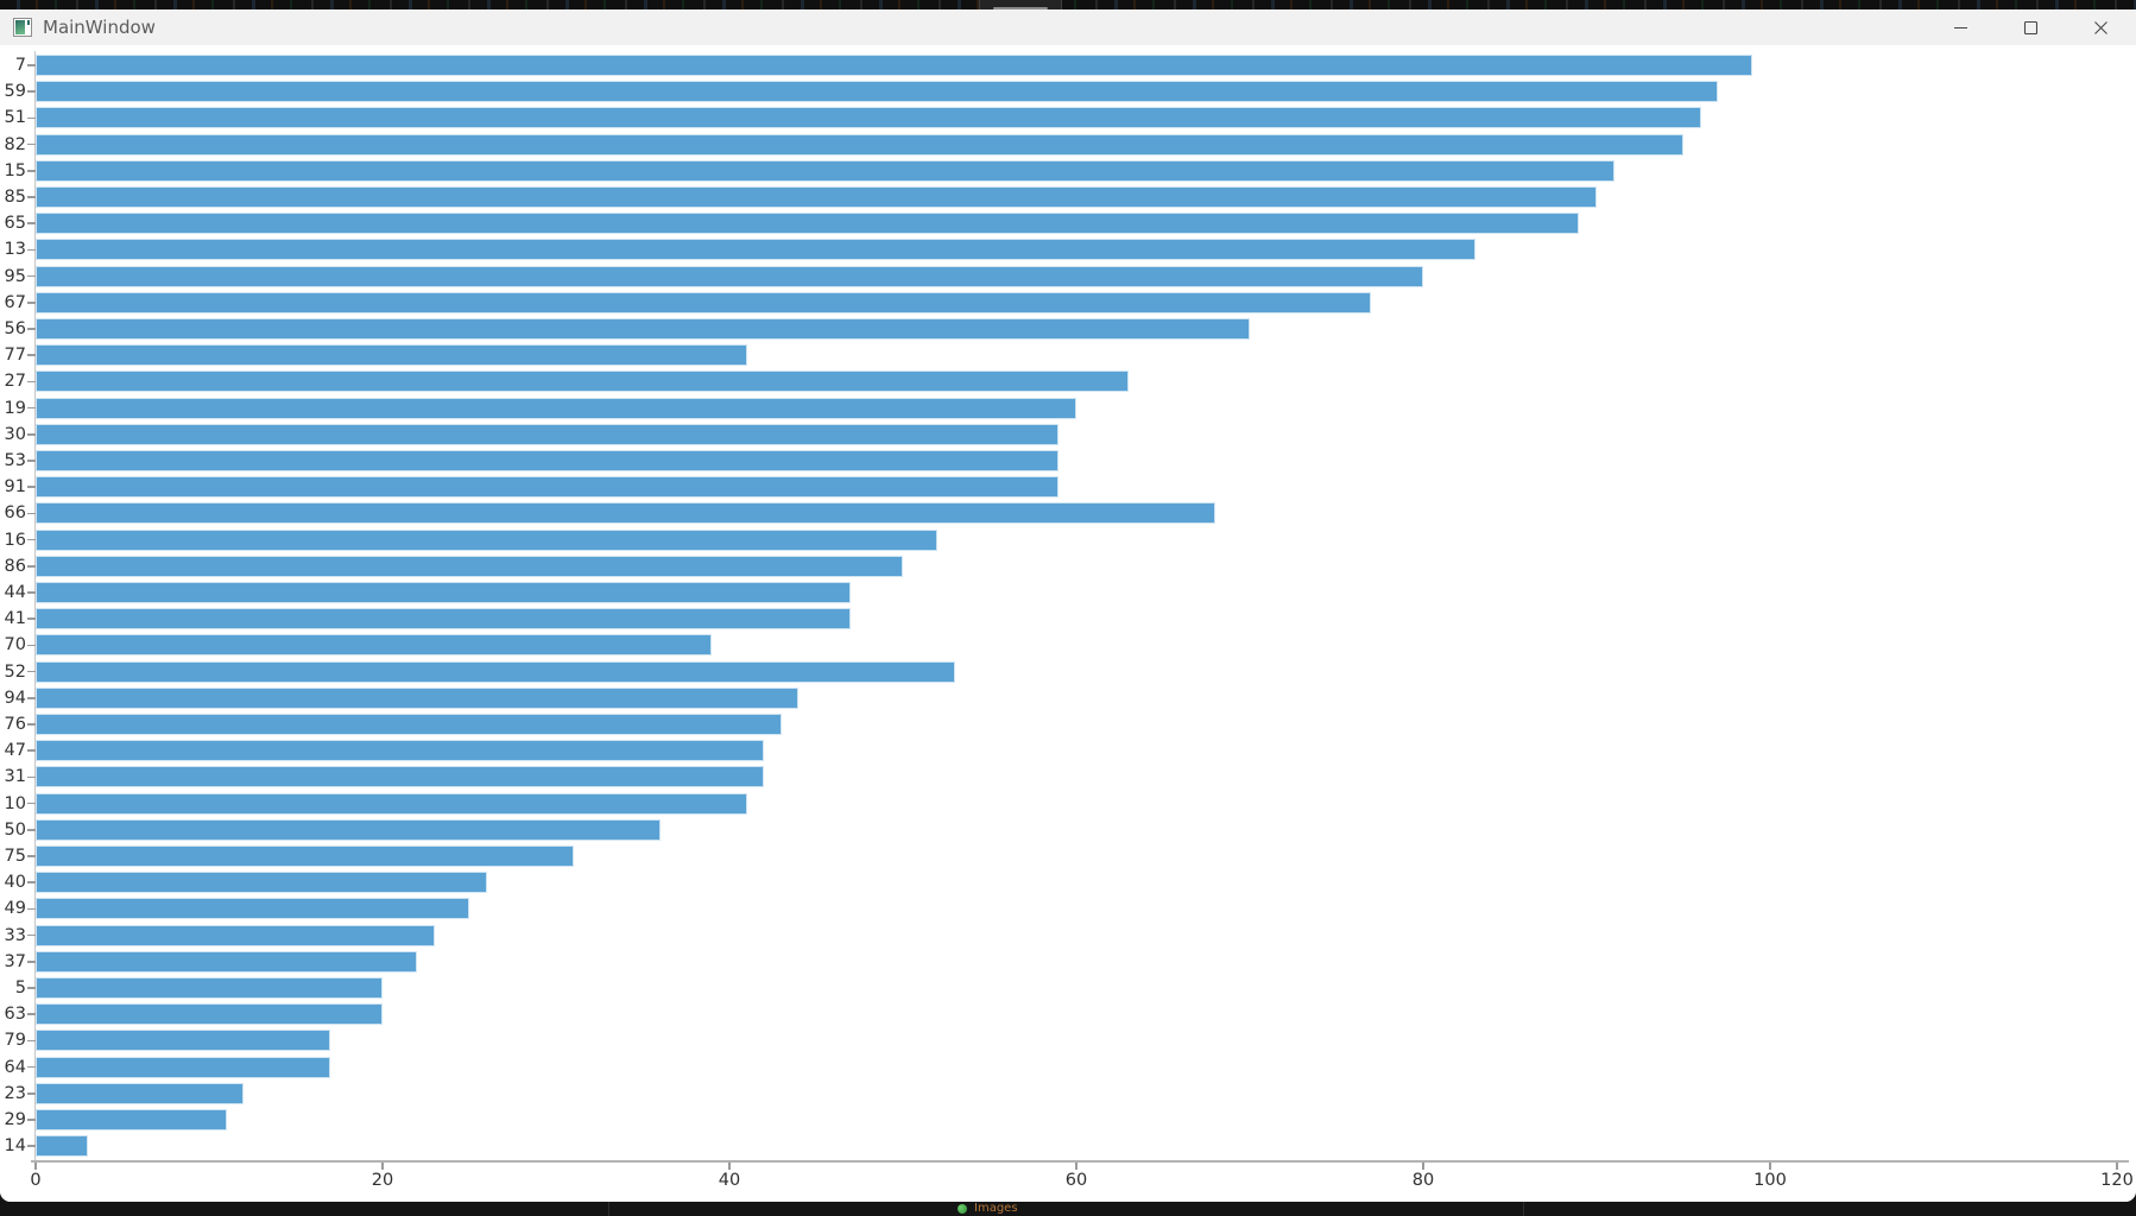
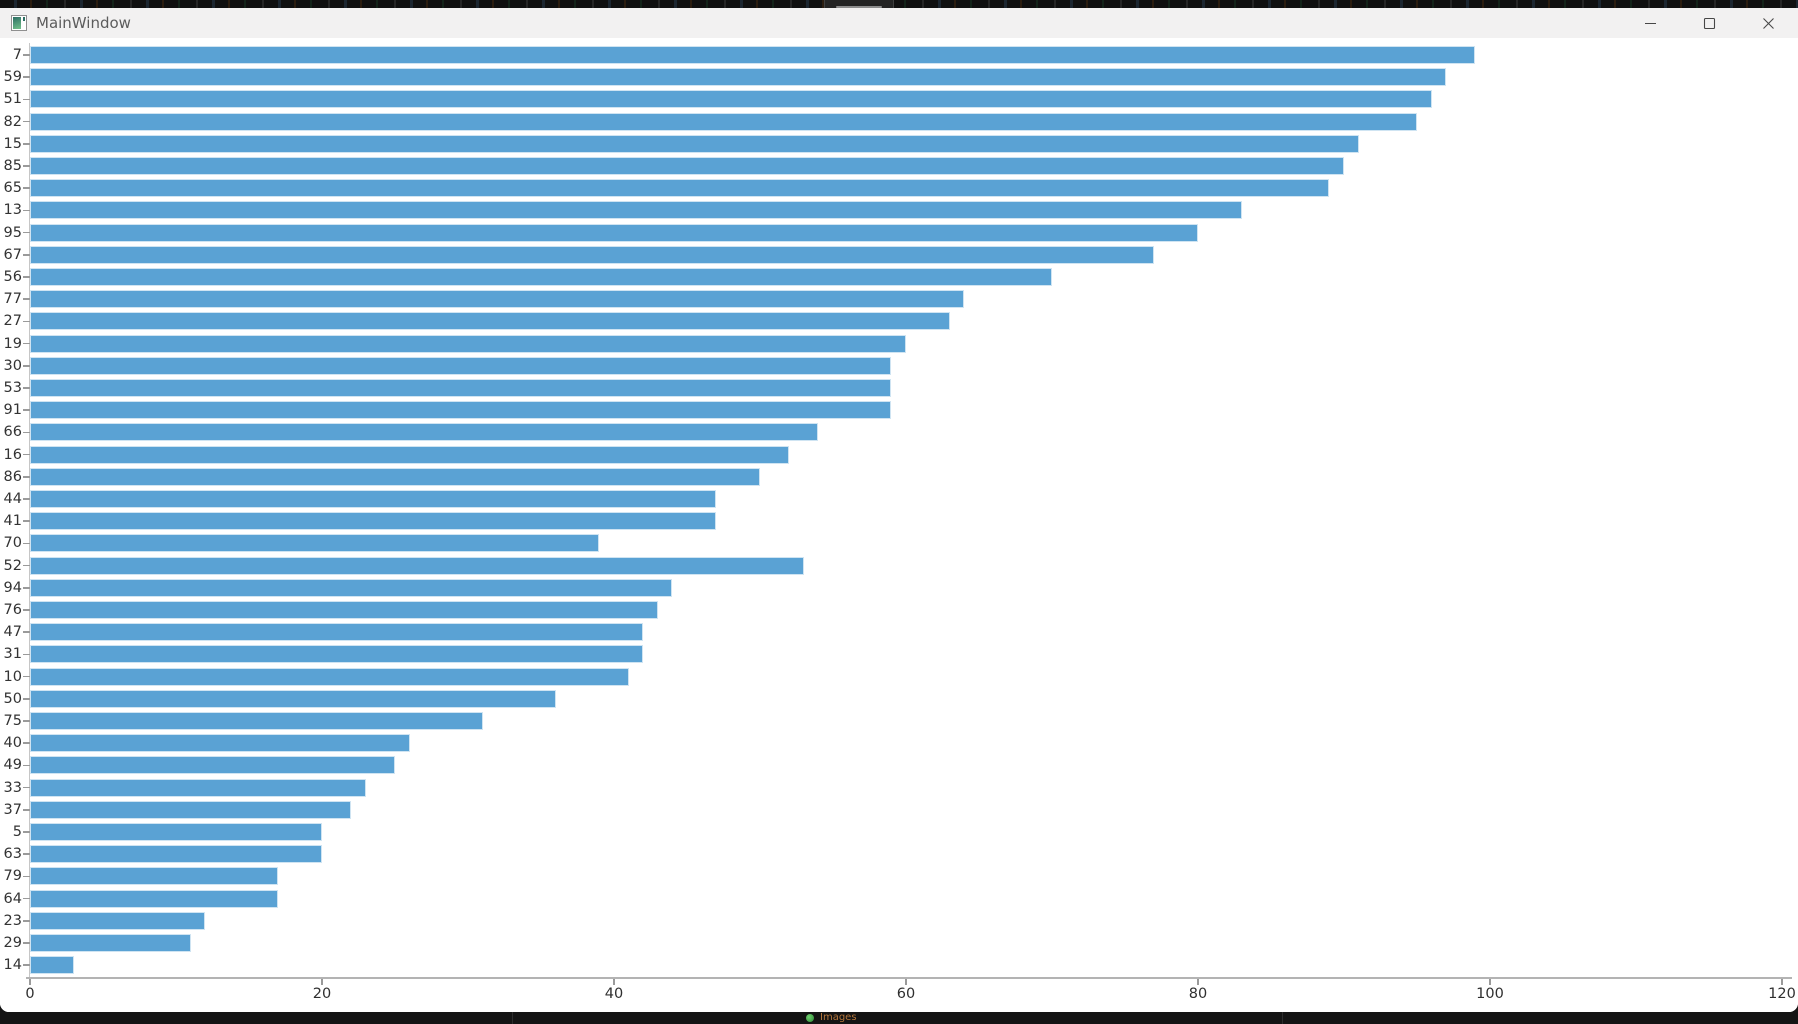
77: 41 -> 64
66: 68 -> 54
